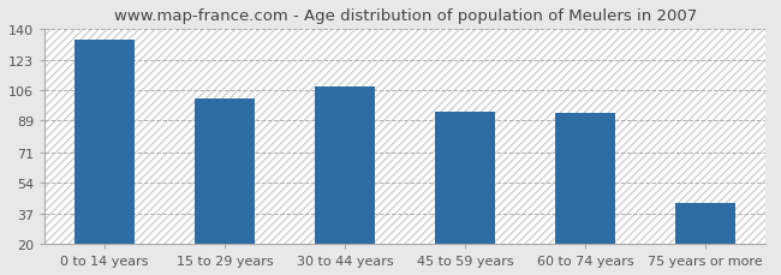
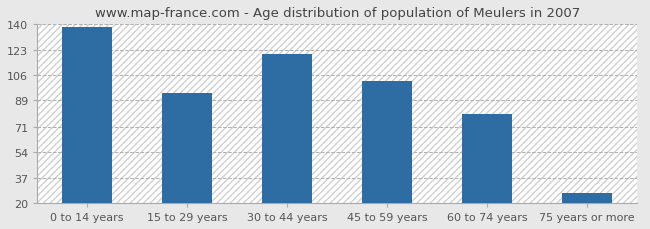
0 to 14 years: 134 -> 138
15 to 29 years: 101 -> 94
30 to 44 years: 108 -> 120
45 to 59 years: 94 -> 102
60 to 74 years: 93 -> 80
75 years or more: 43 -> 27
